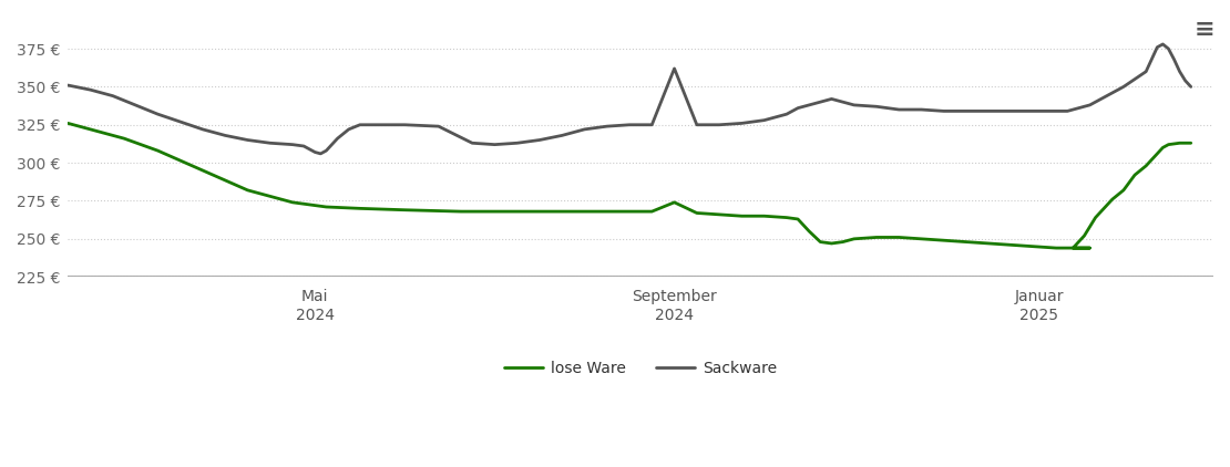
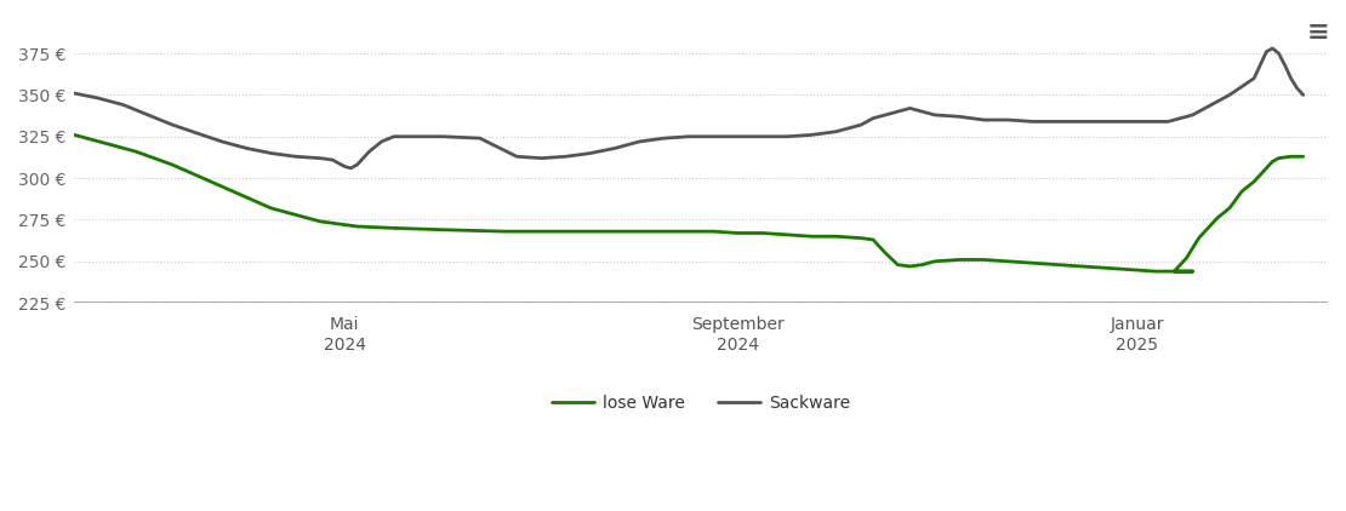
lose Ware/September 2024: 274 € -> 267 €
Sackware/September 2024: 362 € -> 325 €
